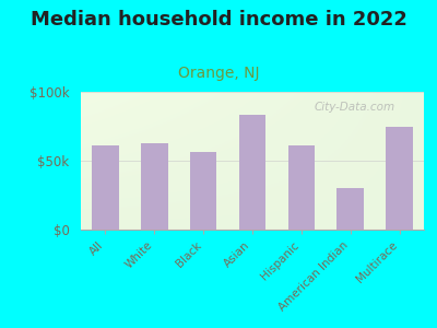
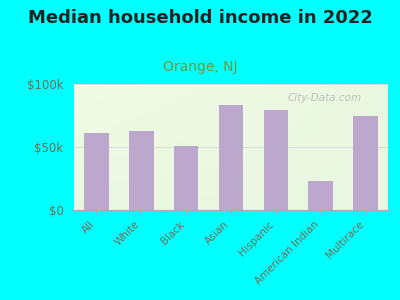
Black: $56k -> $51k
Hispanic: $61k -> $79k
American Indian: $30k -> $23k
